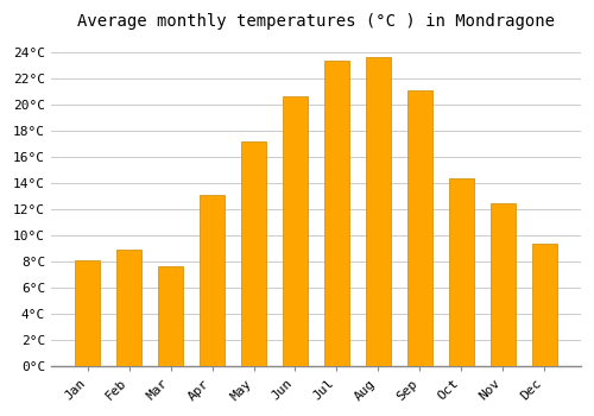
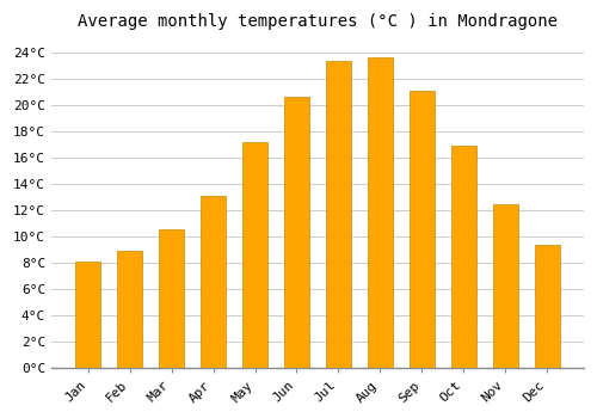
Mar: 7.7°C -> 10.6°C
Oct: 14.4°C -> 16.9°C
